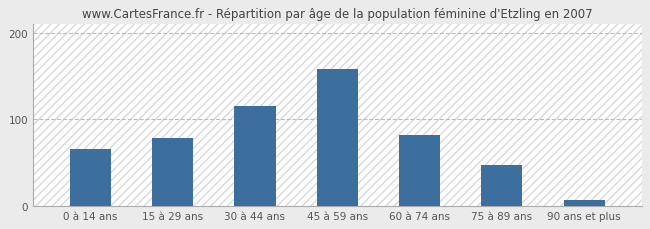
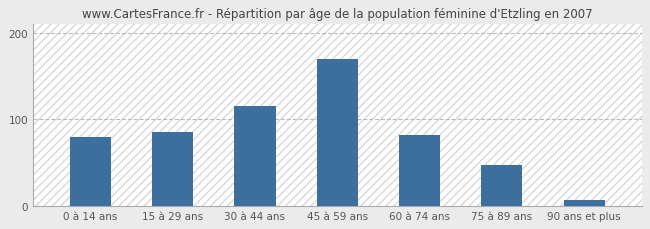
0 à 14 ans: 66 -> 80
15 à 29 ans: 78 -> 85
45 à 59 ans: 158 -> 170
